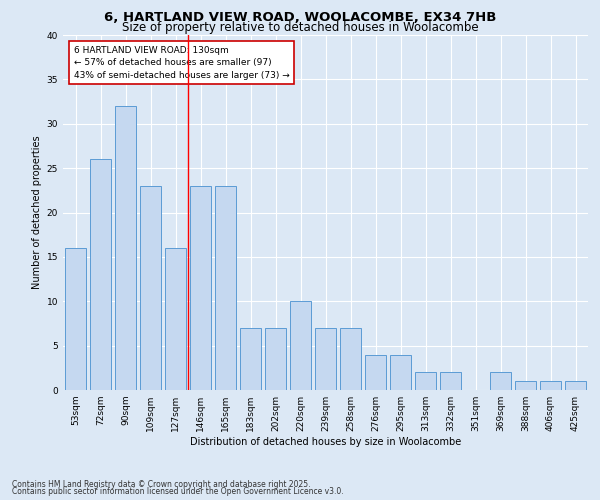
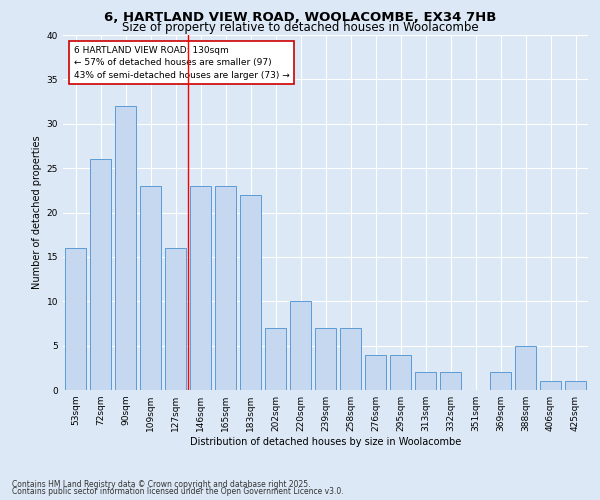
183sqm: 7 -> 22
388sqm: 1 -> 5
